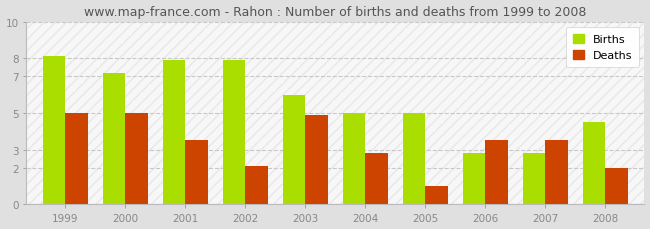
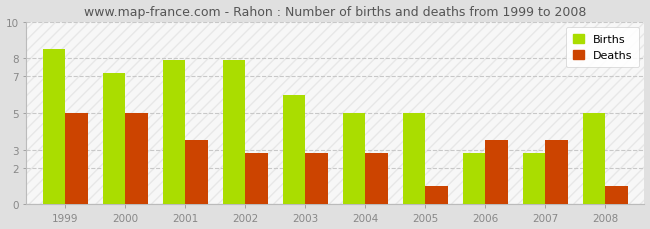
Births/1999: 8.1 -> 8.5
Deaths/2002: 2.1 -> 2.8
Deaths/2003: 4.9 -> 2.8
Births/2008: 4.5 -> 5.0
Deaths/2008: 2.0 -> 1.0
